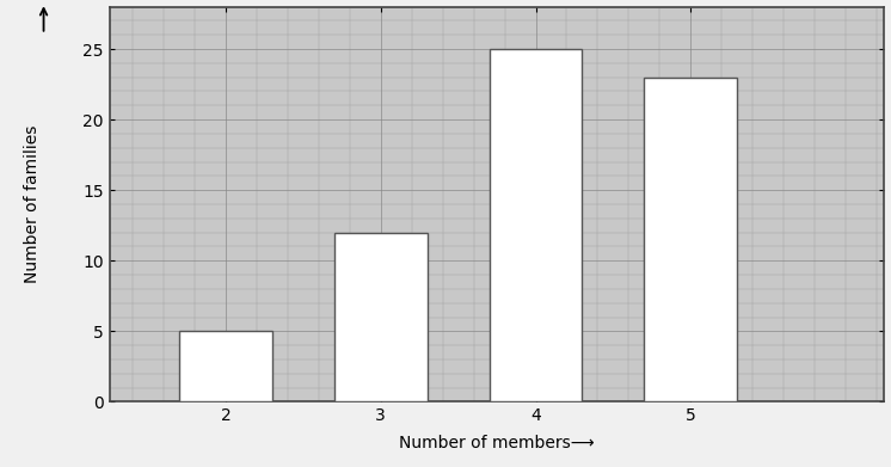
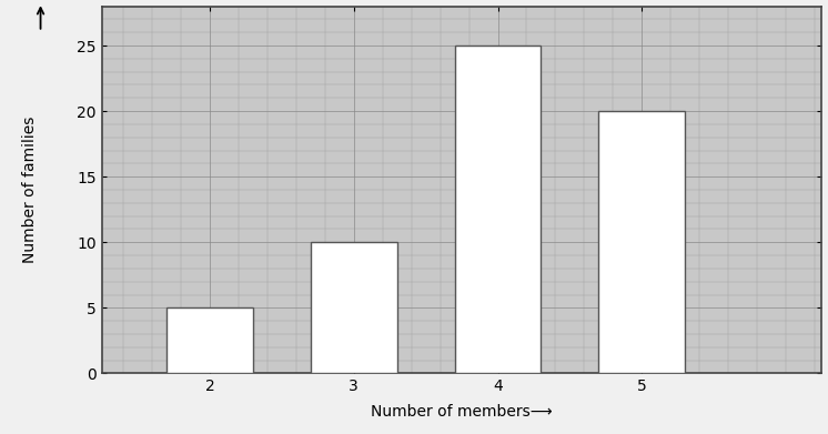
3: 12 -> 10
5: 23 -> 20
